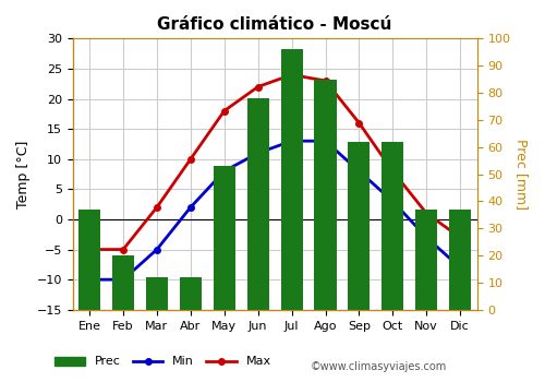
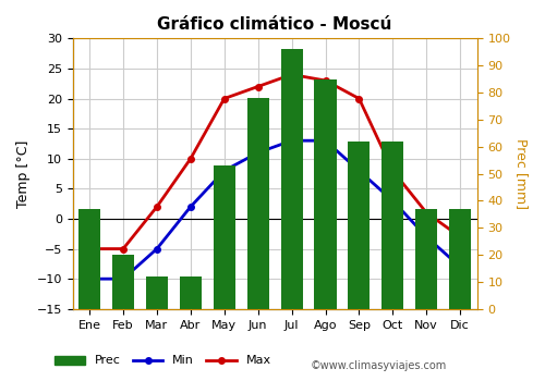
Max/May: 18 -> 20
Max/Sep: 16 -> 20
